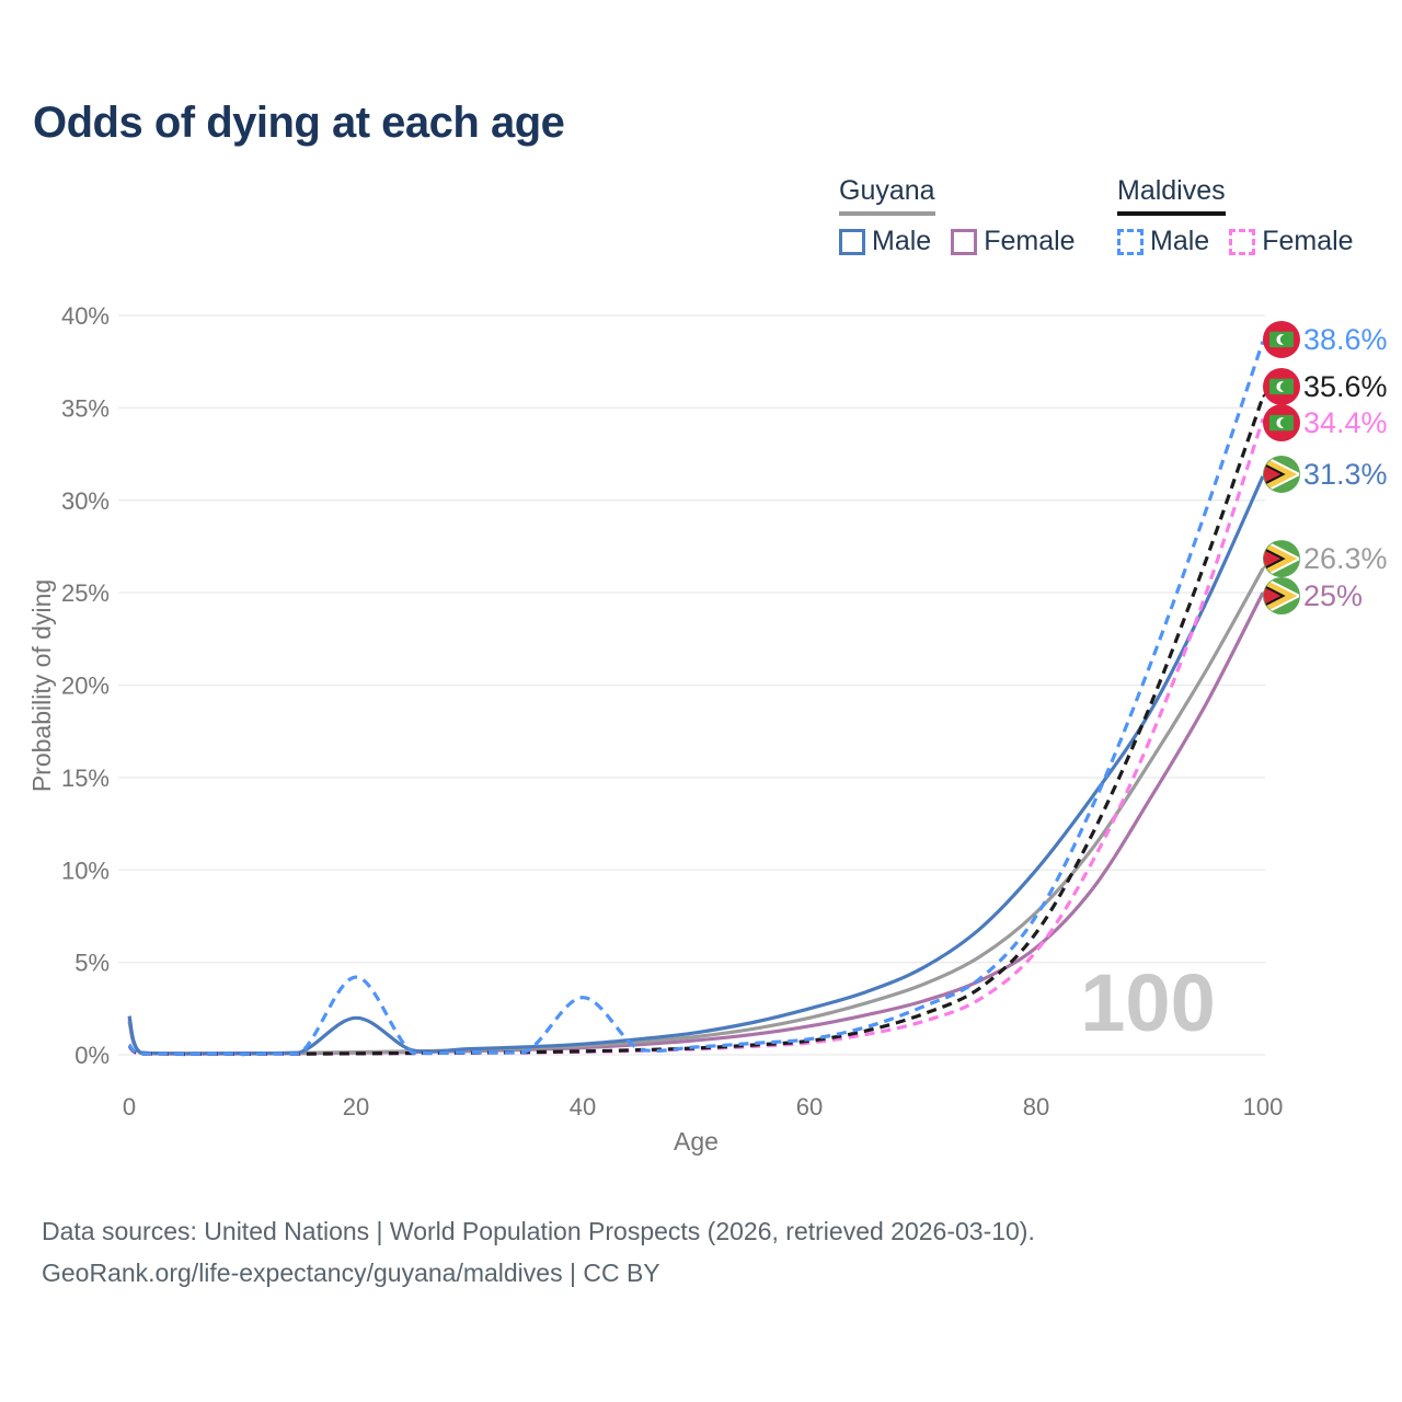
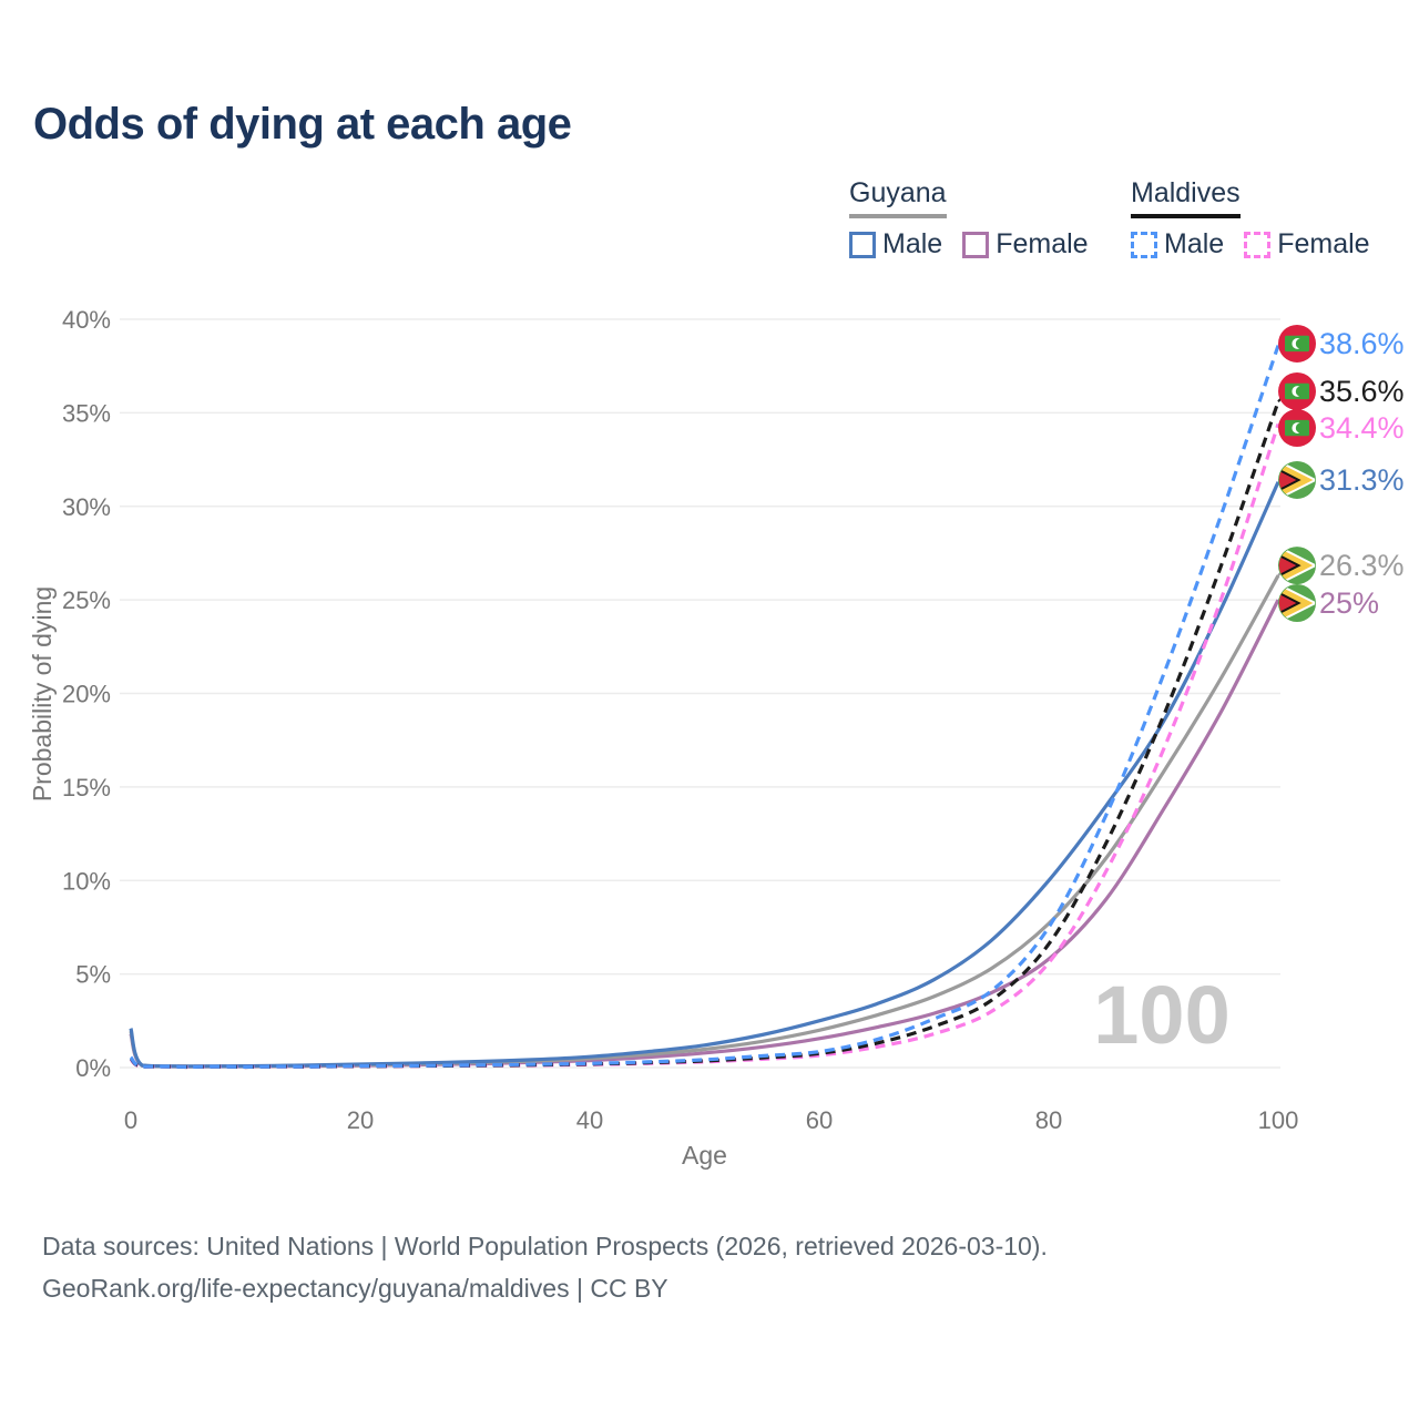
Maldives Male/20: 4.2% -> 0.1%
Guyana Male/20: 2.0% -> 0.2%
Maldives Male/40: 3.1% -> 0.2%
